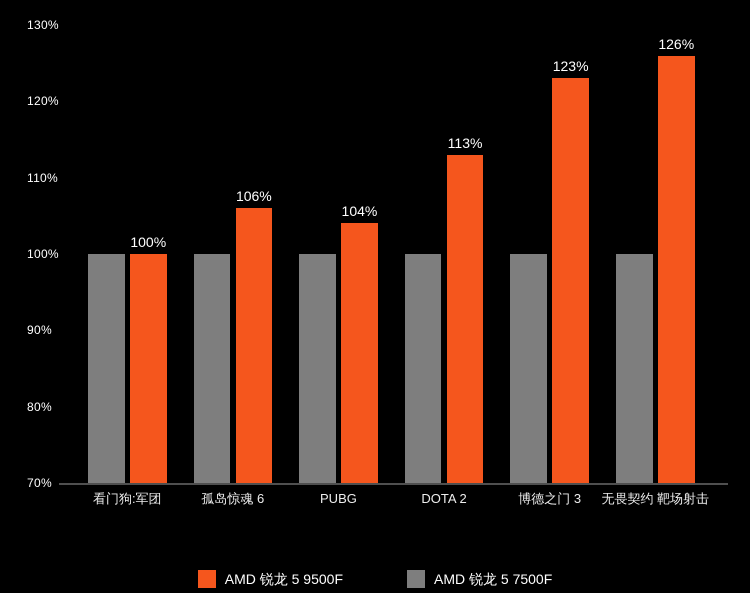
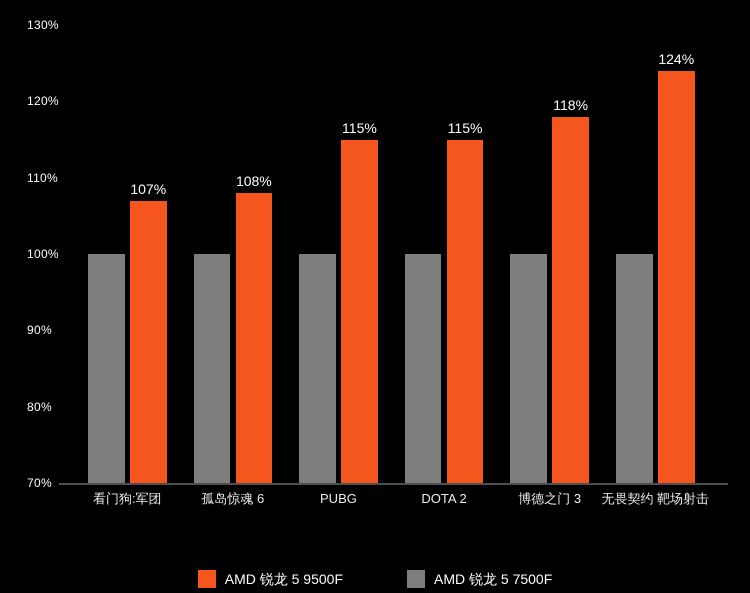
AMD 锐龙 5 9500F/看门狗:军团: 100% -> 107%
AMD 锐龙 5 9500F/孤岛惊魂 6: 106% -> 108%
AMD 锐龙 5 9500F/PUBG: 104% -> 115%
AMD 锐龙 5 9500F/DOTA 2: 113% -> 115%
AMD 锐龙 5 9500F/博德之门 3: 123% -> 118%
AMD 锐龙 5 9500F/无畏契约 靶场射击: 126% -> 124%
